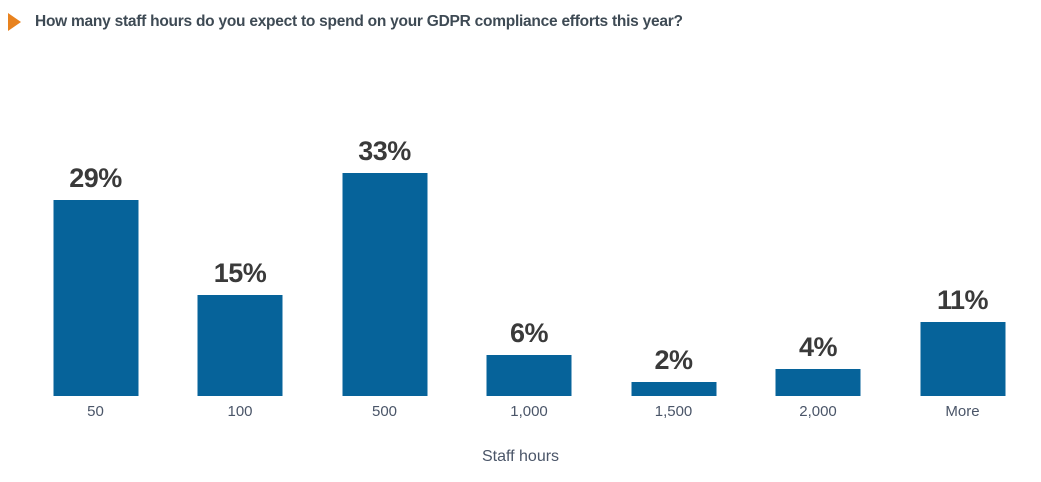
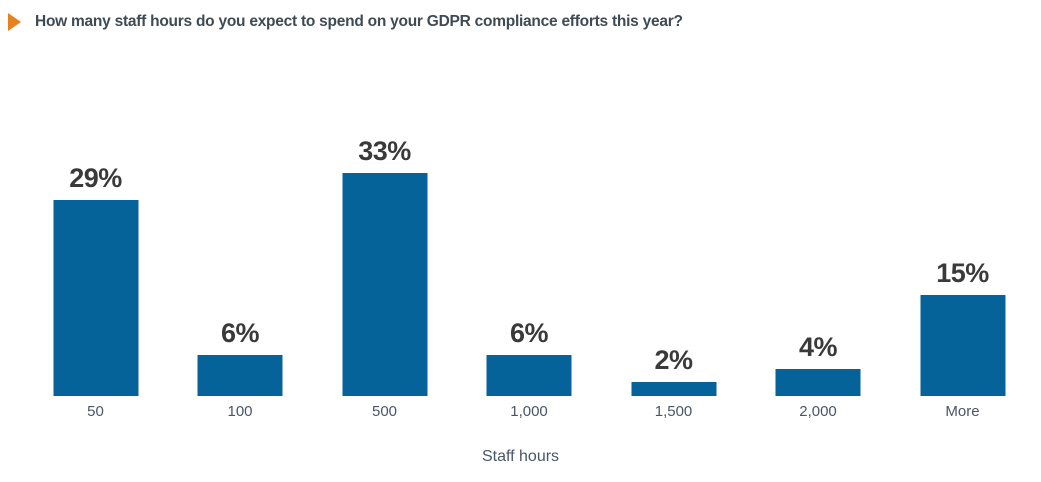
100: 15% -> 6%
More: 11% -> 15%
